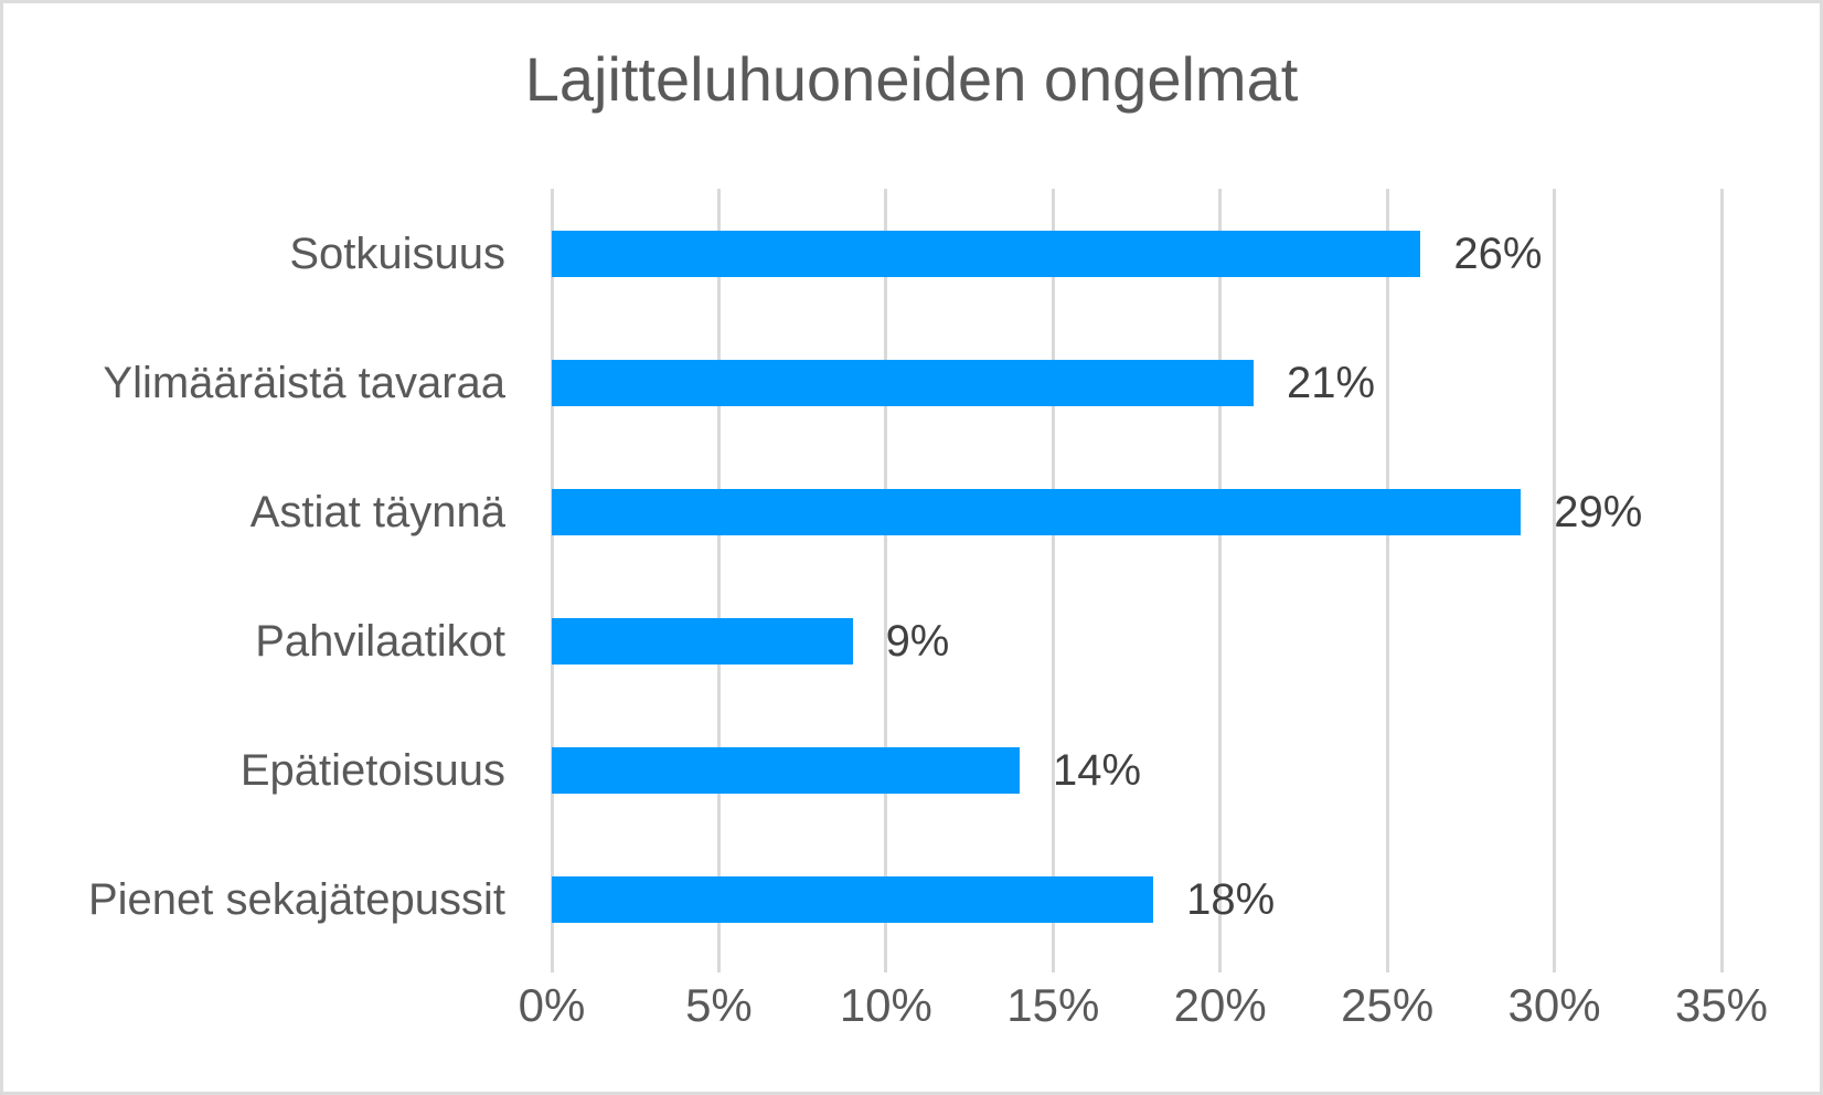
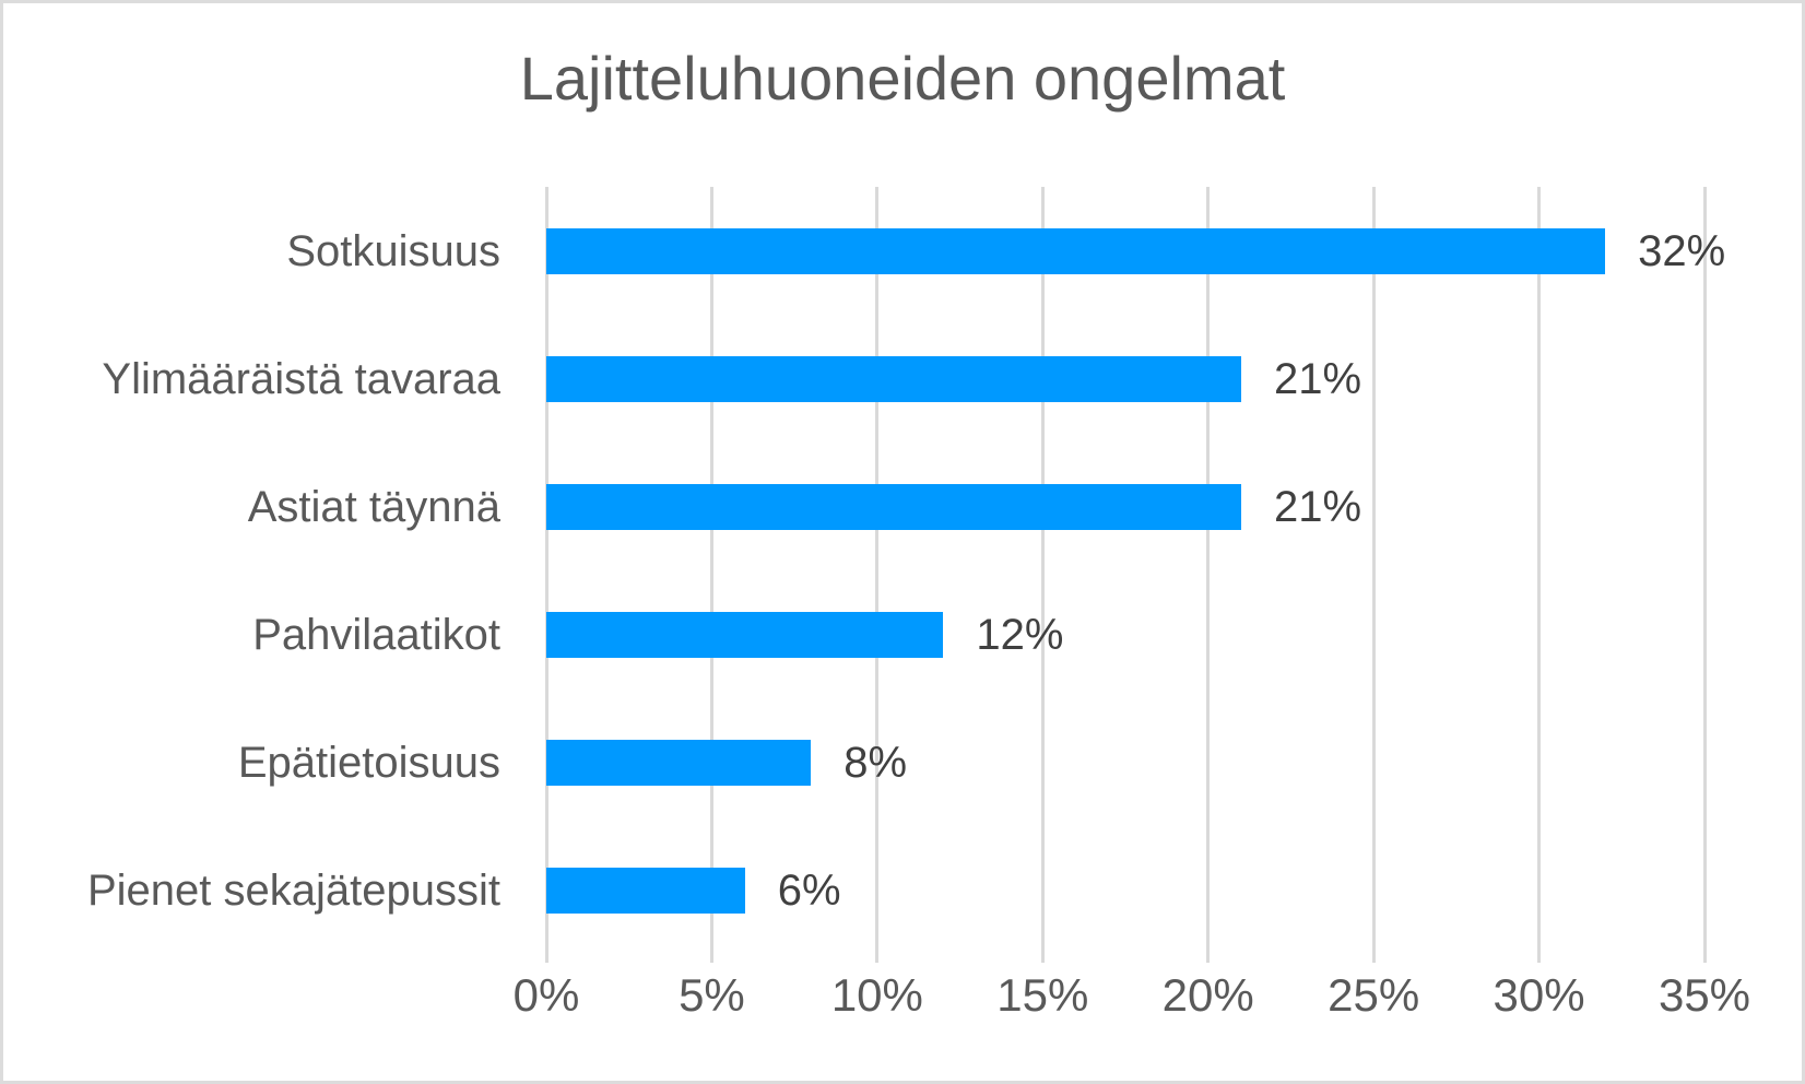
Sotkuisuus: 26% -> 32%
Astiat täynnä: 29% -> 21%
Pahvilaatikot: 9% -> 12%
Epätietoisuus: 14% -> 8%
Pienet sekajätepussit: 18% -> 6%
